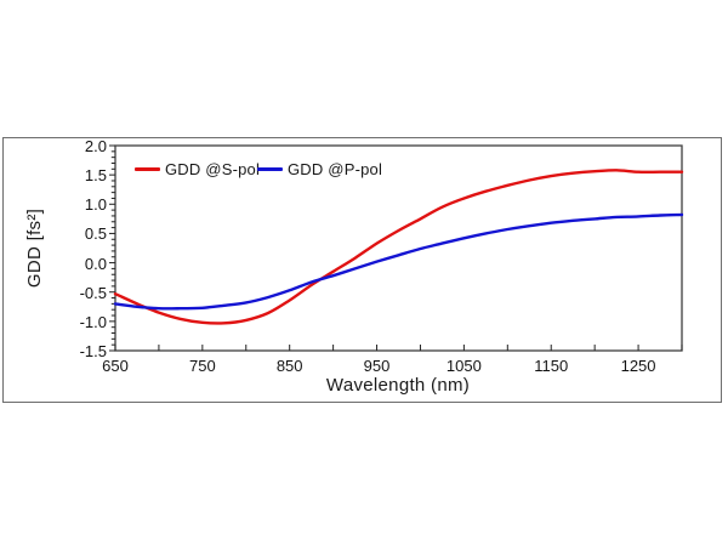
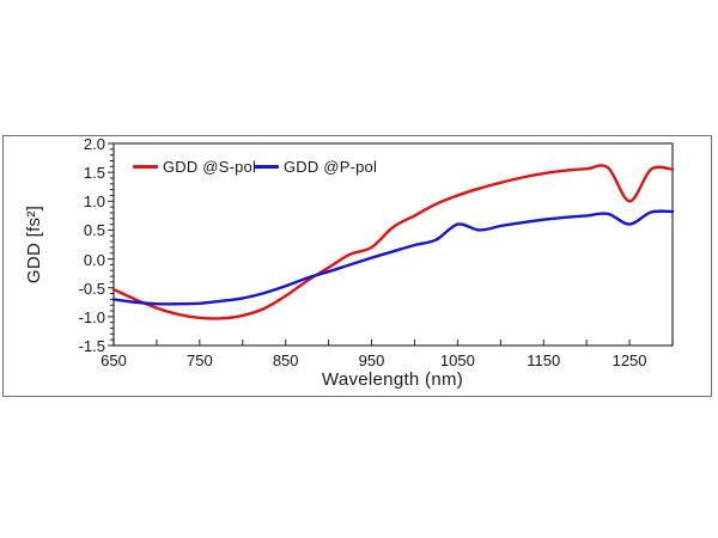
GDD @S-pol/950: 0.3 -> 0.2
GDD @P-pol/1050: 0.4 -> 0.6
GDD @S-pol/1250: 1.6 -> 1.0
GDD @P-pol/1250: 0.8 -> 0.6
